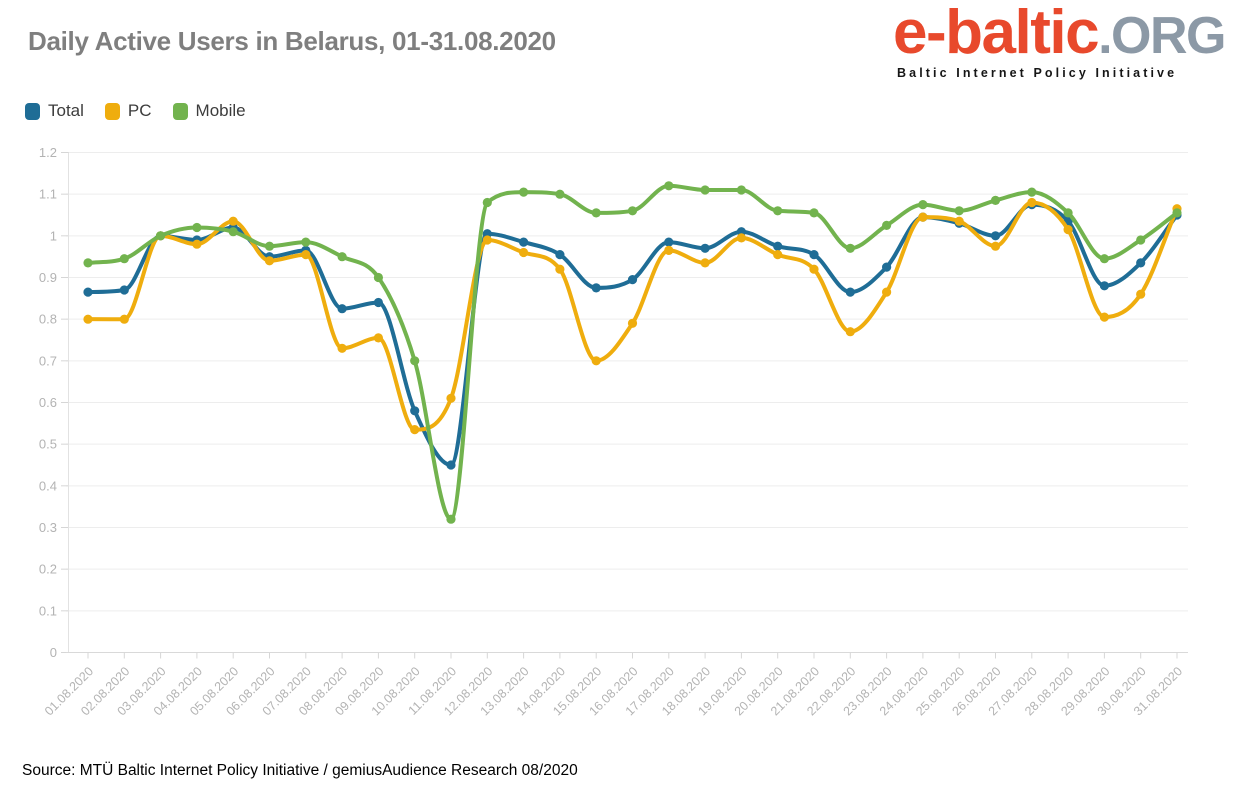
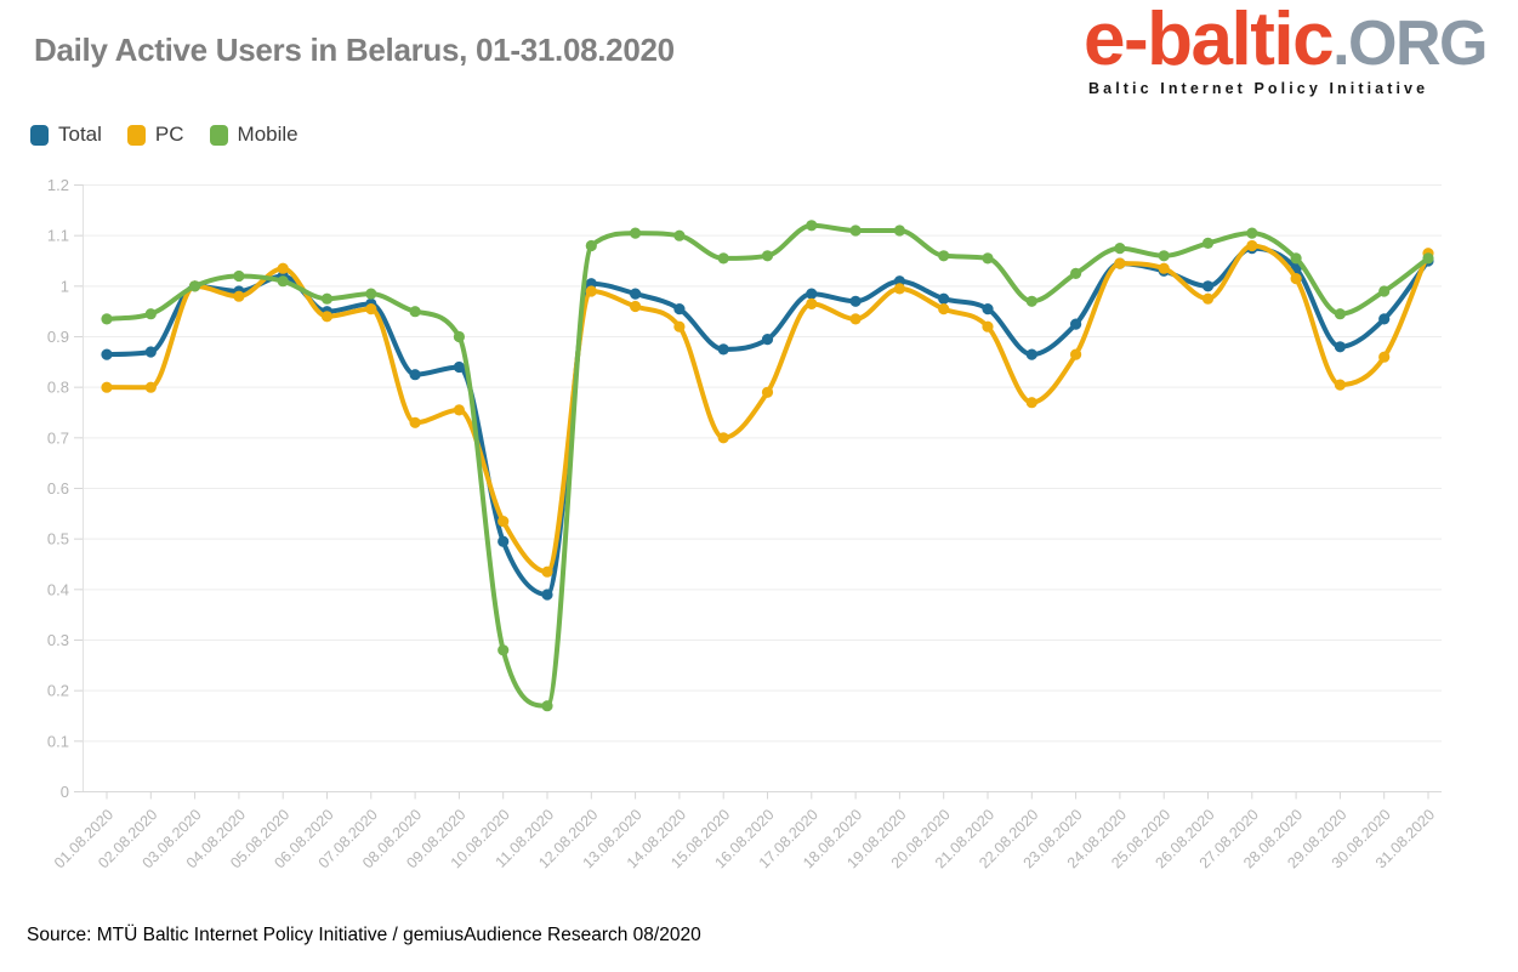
Total/10.08.2020: 0.58 -> 0.49
Mobile/10.08.2020: 0.70 -> 0.28
Total/11.08.2020: 0.45 -> 0.39
PC/11.08.2020: 0.61 -> 0.43
Mobile/11.08.2020: 0.32 -> 0.17
